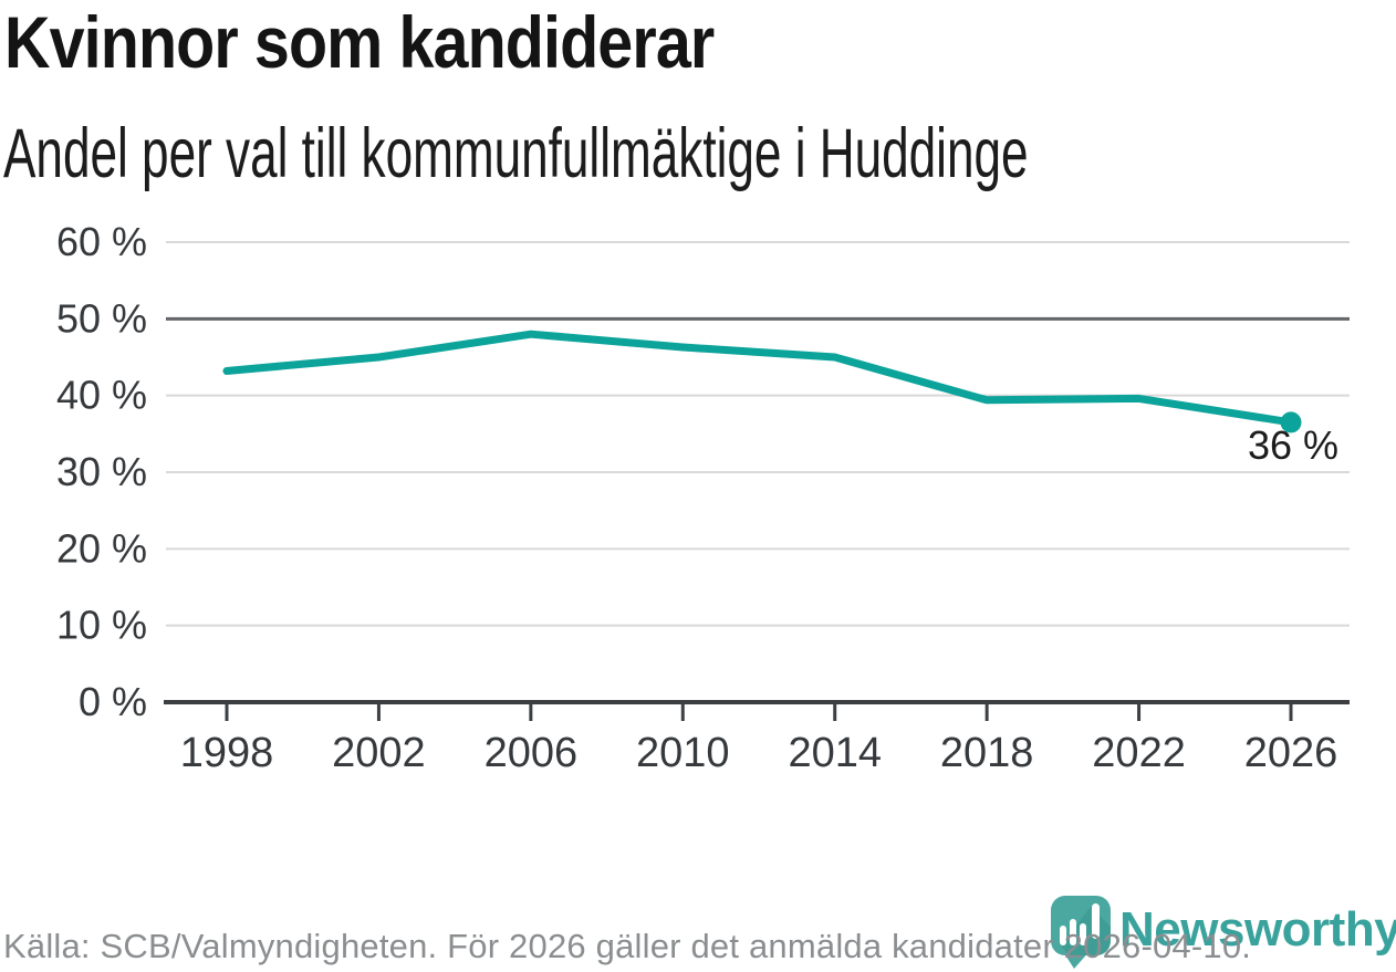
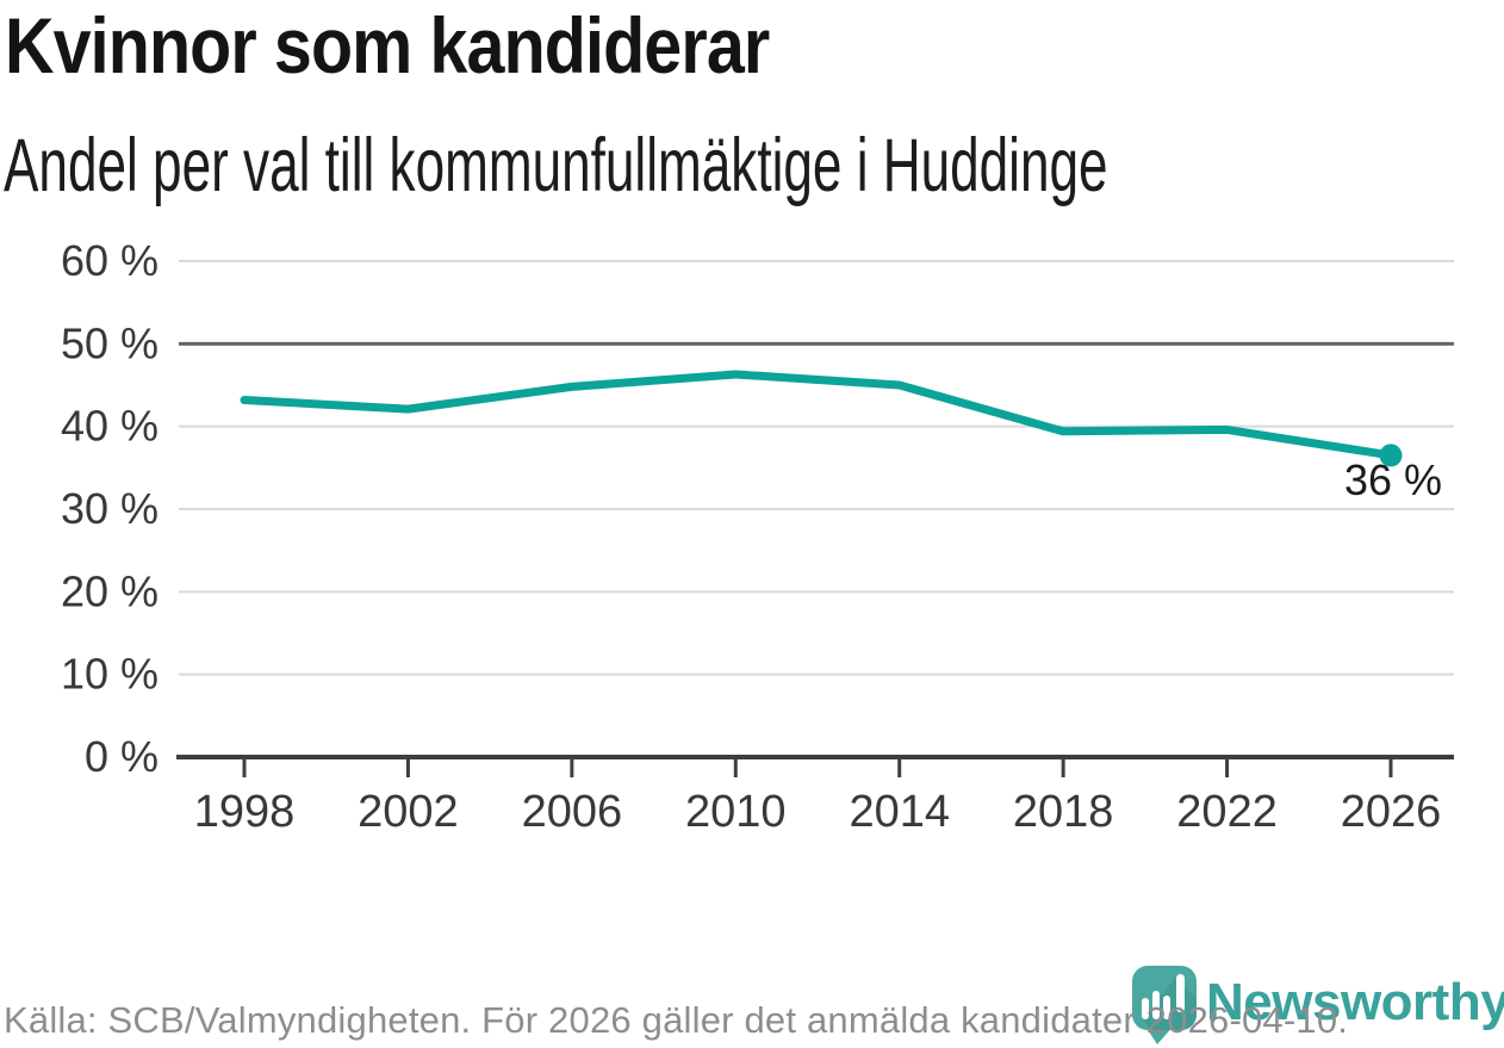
2002: 45% -> 42%
2006: 48% -> 45%
